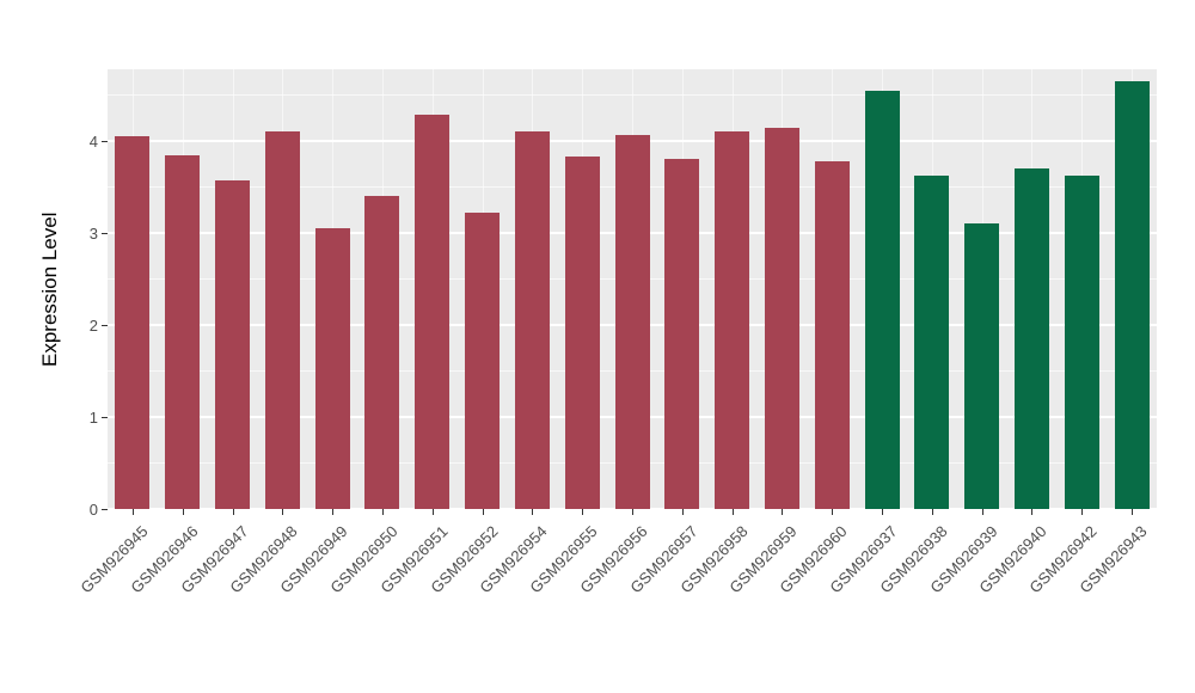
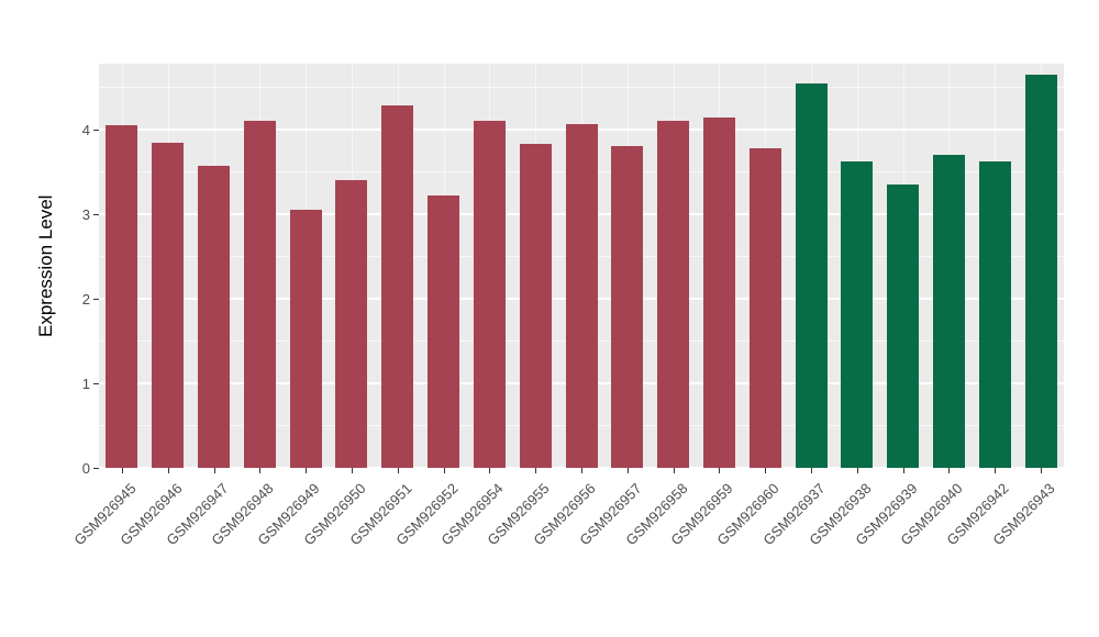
GSM926939: 3.1 -> 3.4
